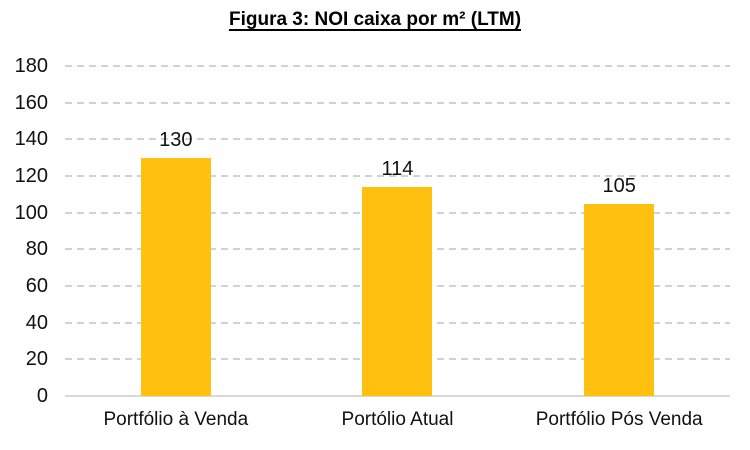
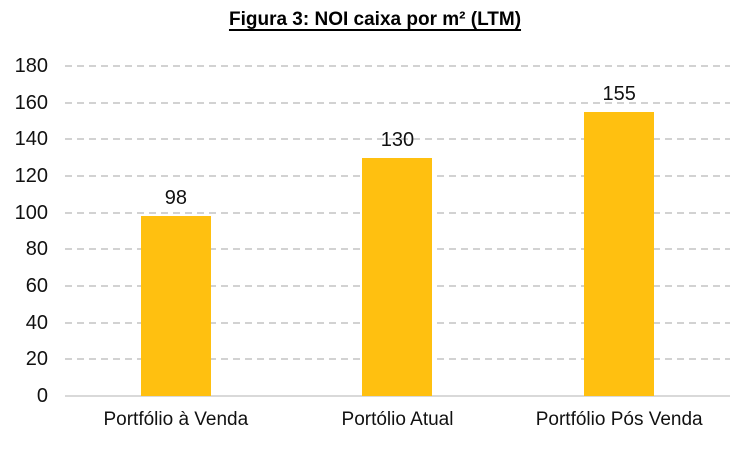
Portfólio à Venda: 130 -> 98
Portólio Atual: 114 -> 130
Portfólio Pós Venda: 105 -> 155
